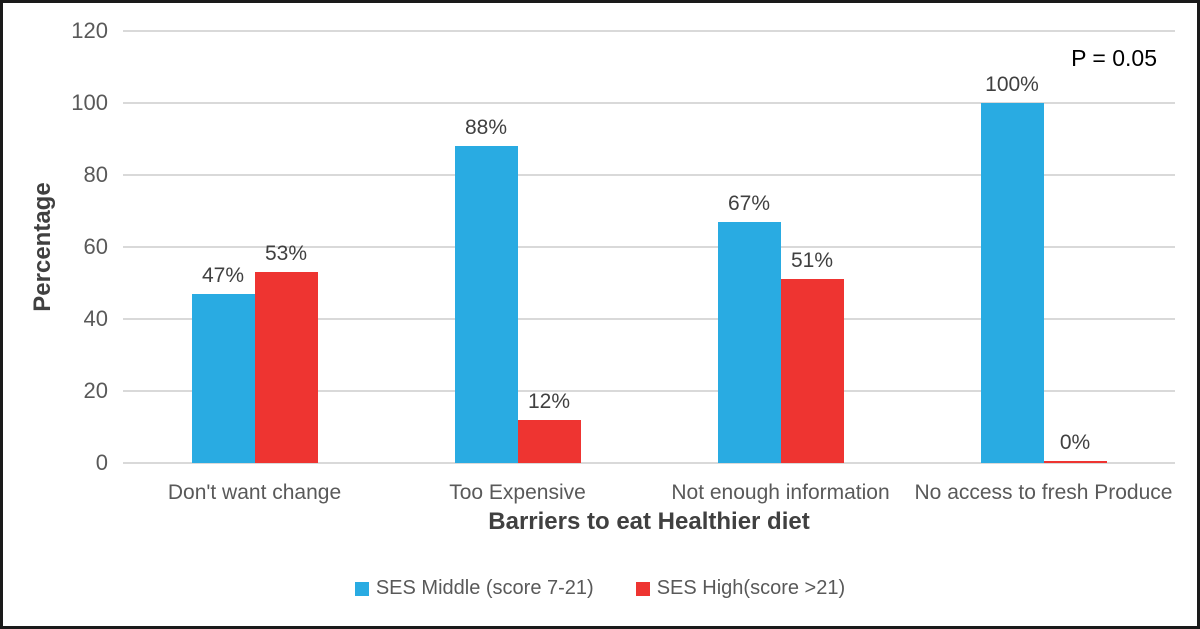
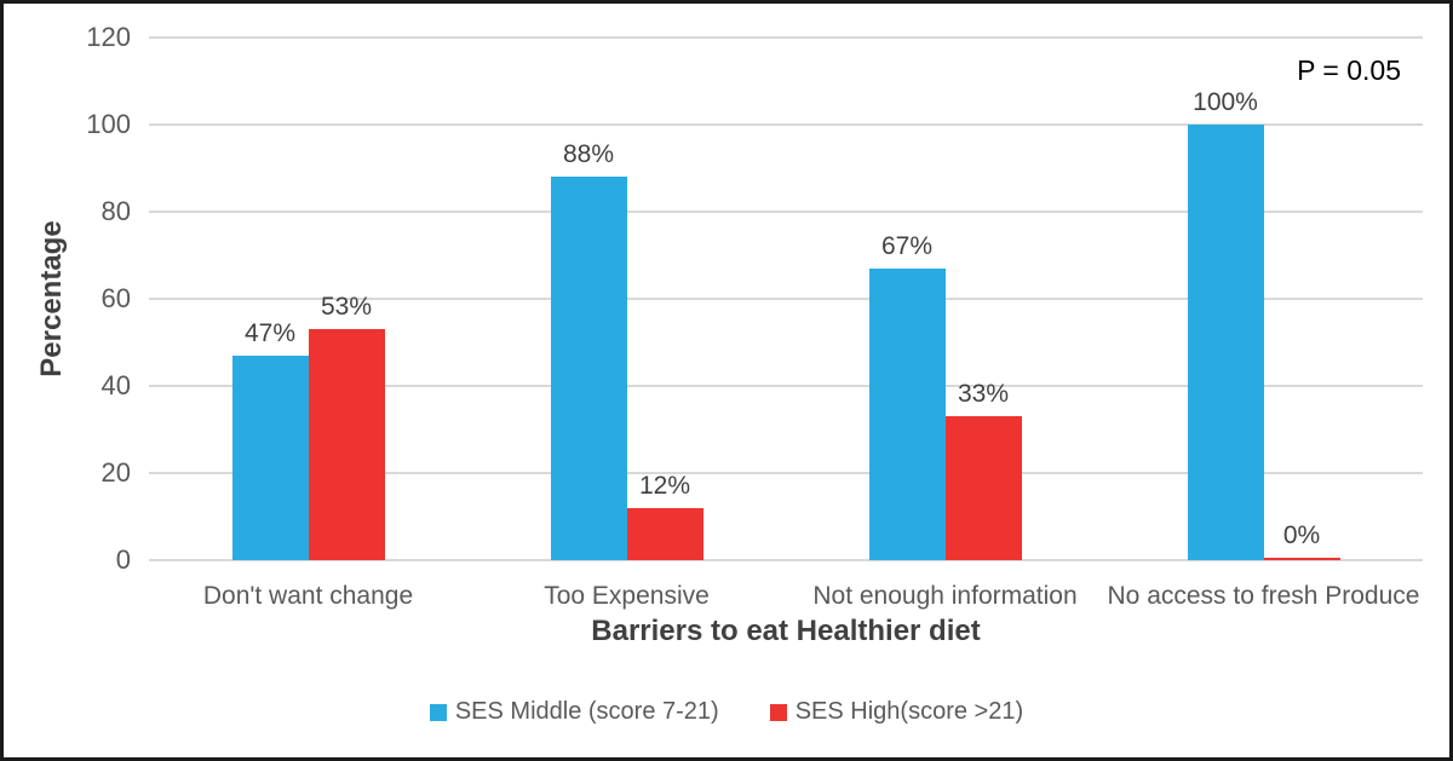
SES High(score >21)/Not enough information: 51% -> 33%
